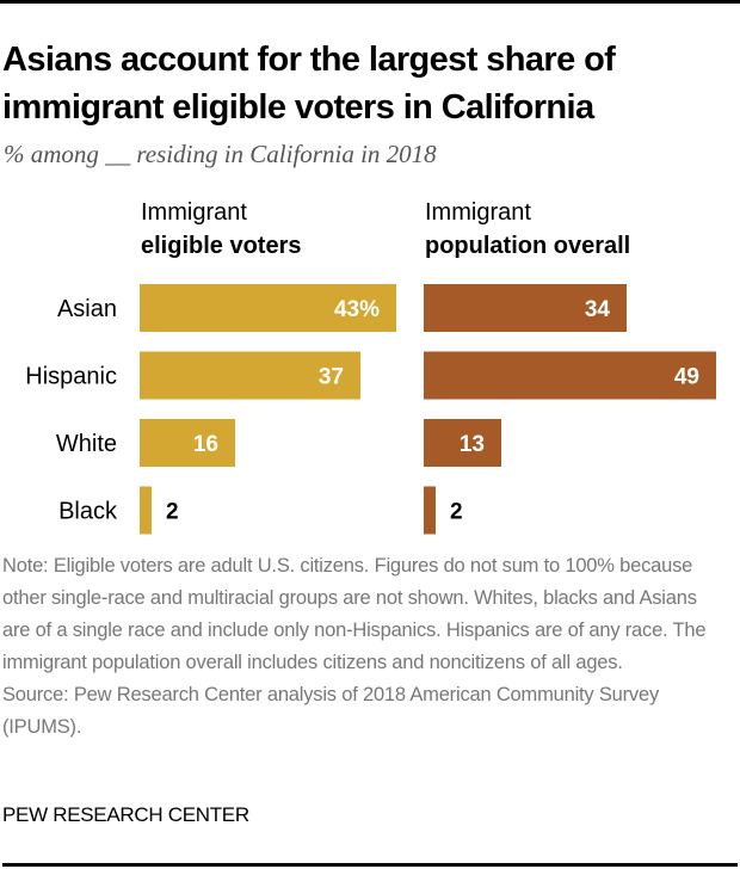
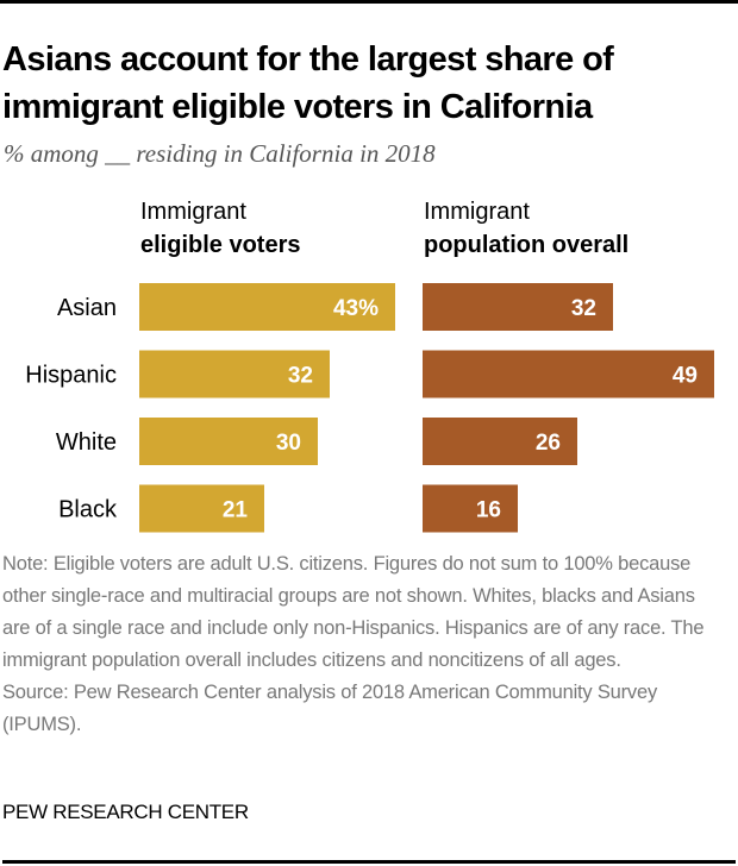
Immigrant population overall/Asian: 34 -> 32
Immigrant eligible voters/Hispanic: 37 -> 32
Immigrant eligible voters/White: 16 -> 30
Immigrant population overall/White: 13 -> 26
Immigrant eligible voters/Black: 2 -> 21
Immigrant population overall/Black: 2 -> 16
